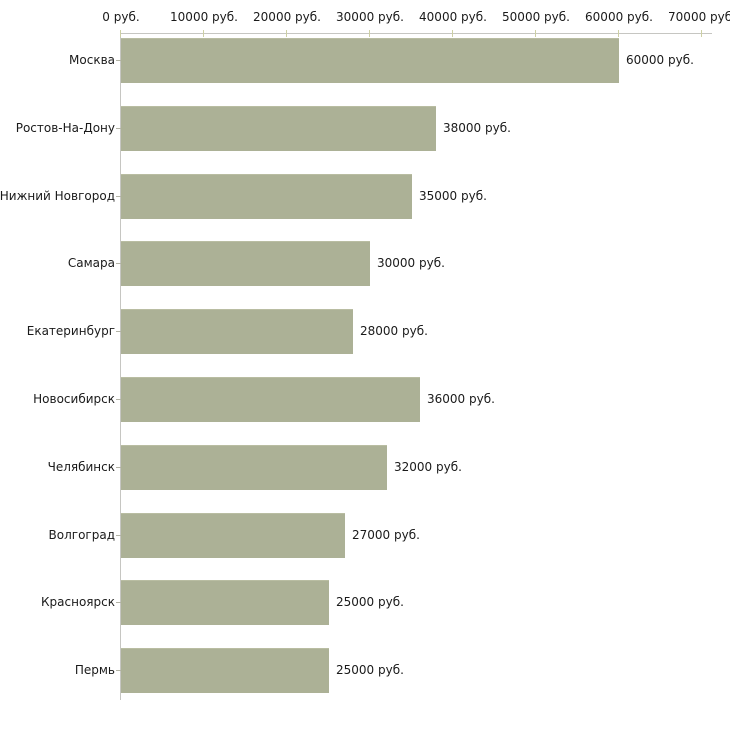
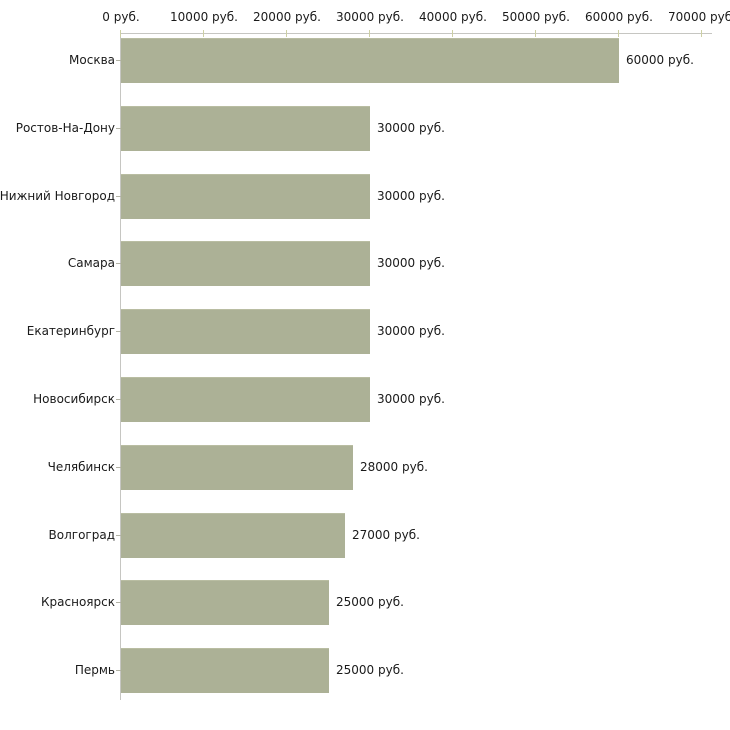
Ростов-На-Дону: 38000 -> 30000
Нижний Новгород: 35000 -> 30000
Екатеринбург: 28000 -> 30000
Новосибирск: 36000 -> 30000
Челябинск: 32000 -> 28000
